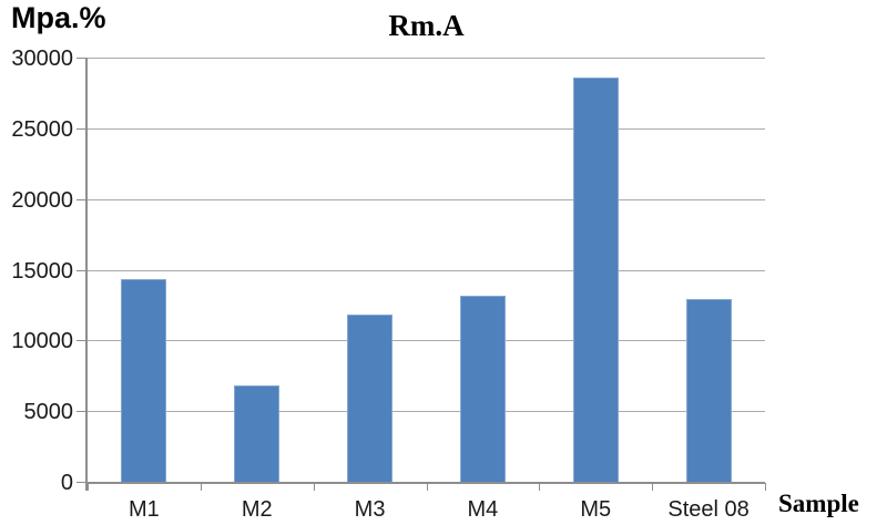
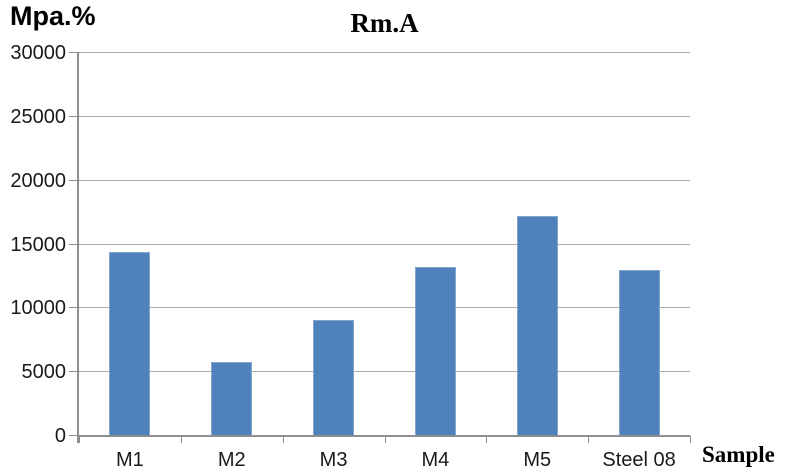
M2: 6900 -> 5800
M3: 11900 -> 9100
M5: 28700 -> 17200
